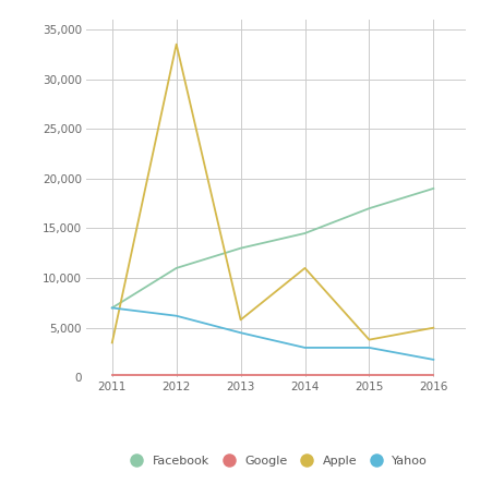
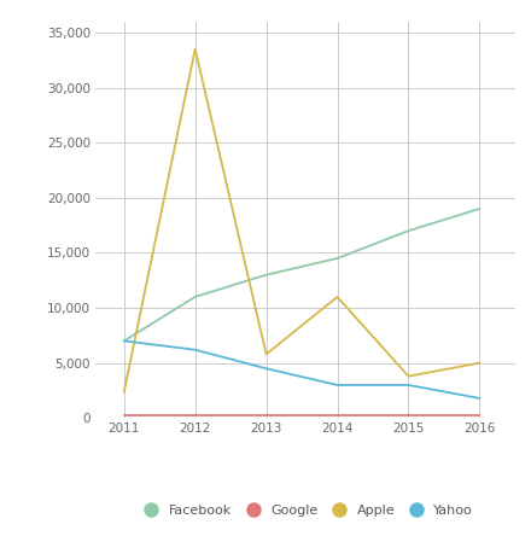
Apple/2011: 3,500 -> 2,400
